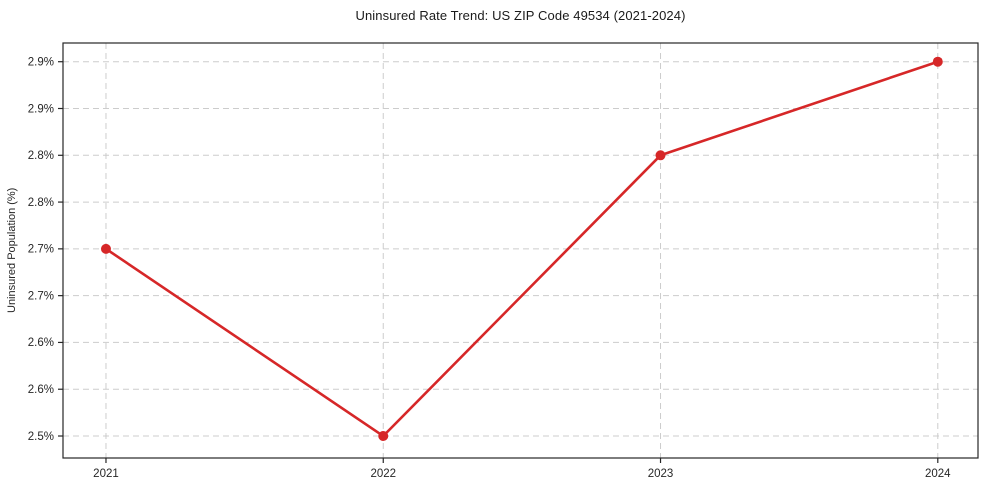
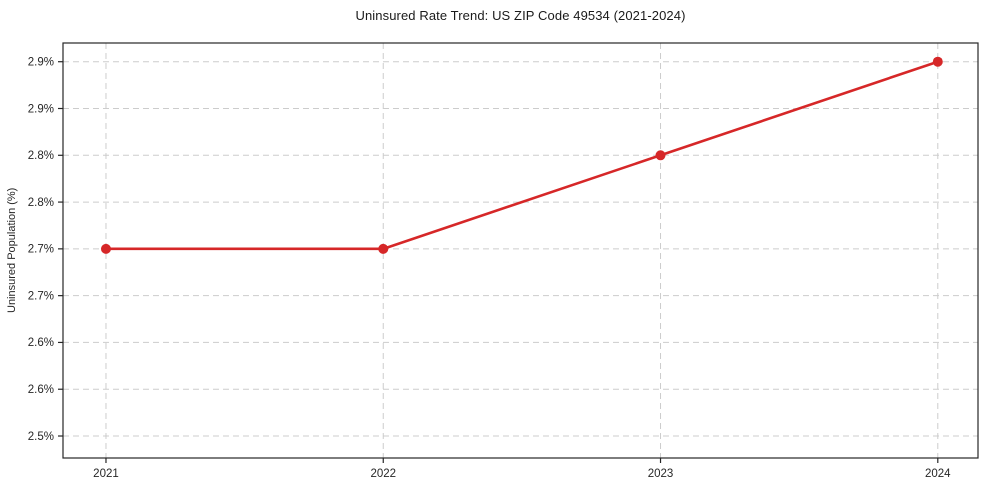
2022: 2.5% -> 2.7%
